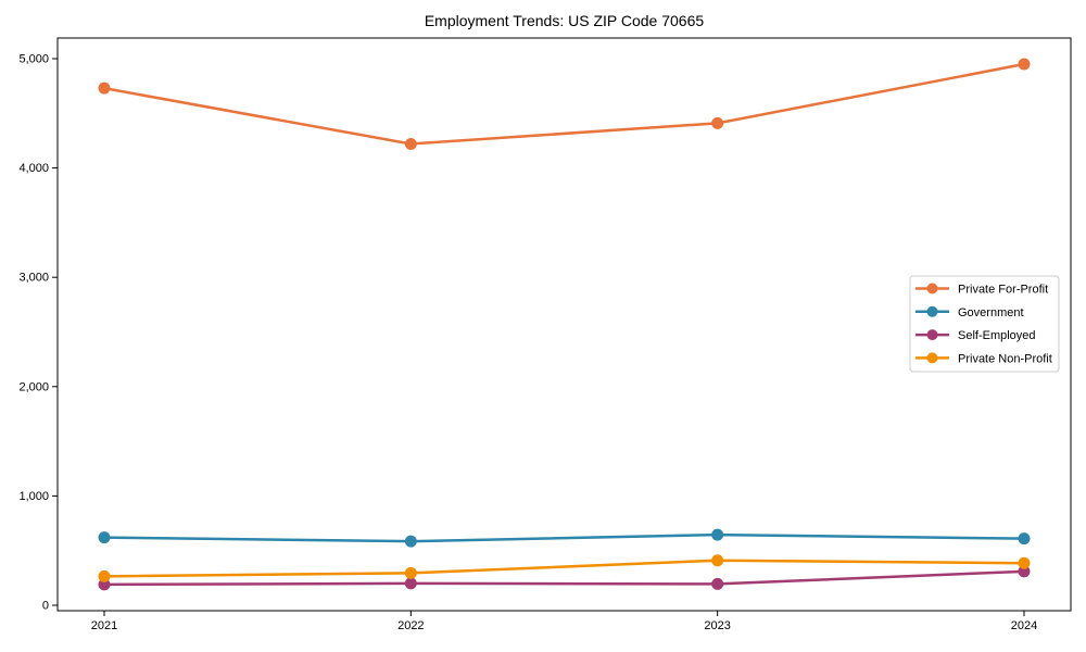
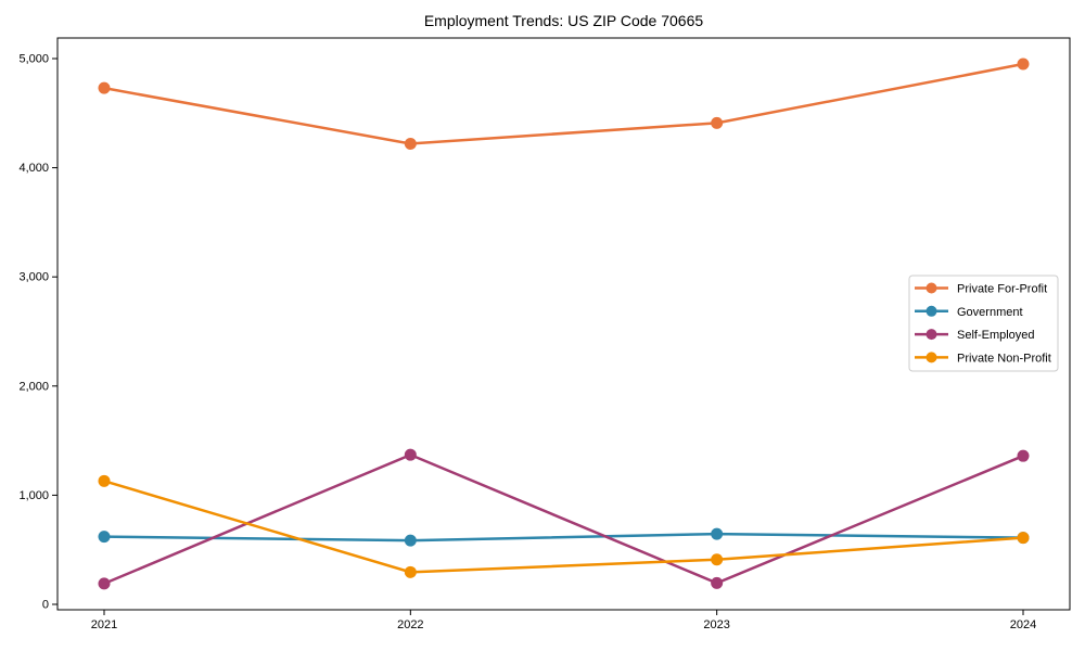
Private Non-Profit/2021: 260 -> 1130
Self-Employed/2022: 200 -> 1370
Self-Employed/2024: 310 -> 1360
Private Non-Profit/2024: 380 -> 610
